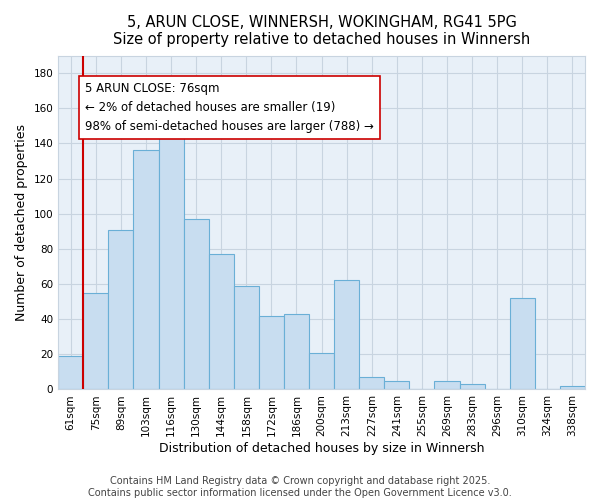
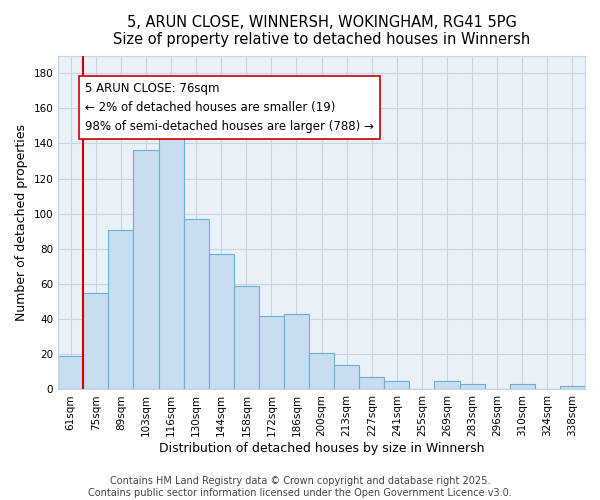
213sqm: 62 -> 14
310sqm: 52 -> 3
